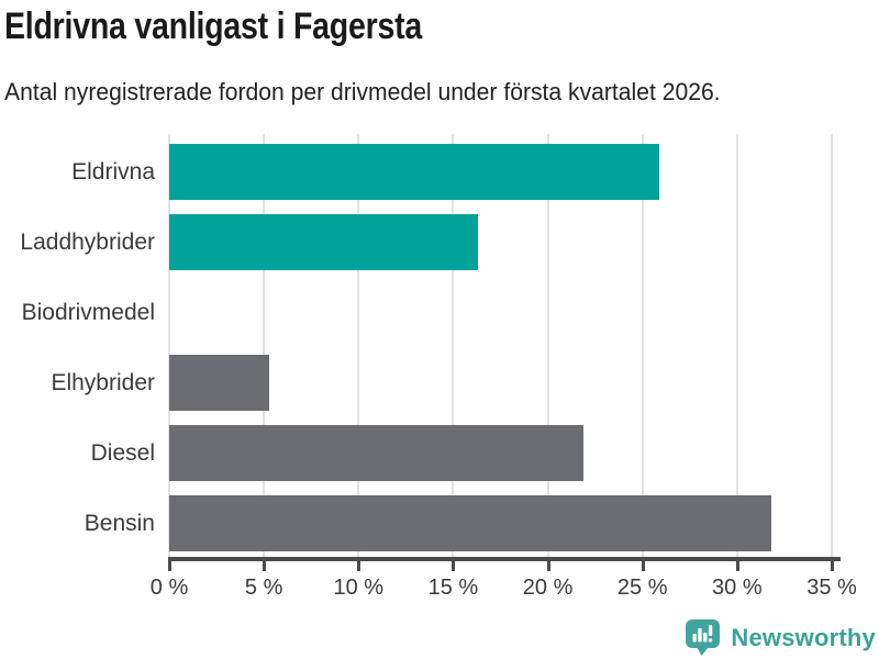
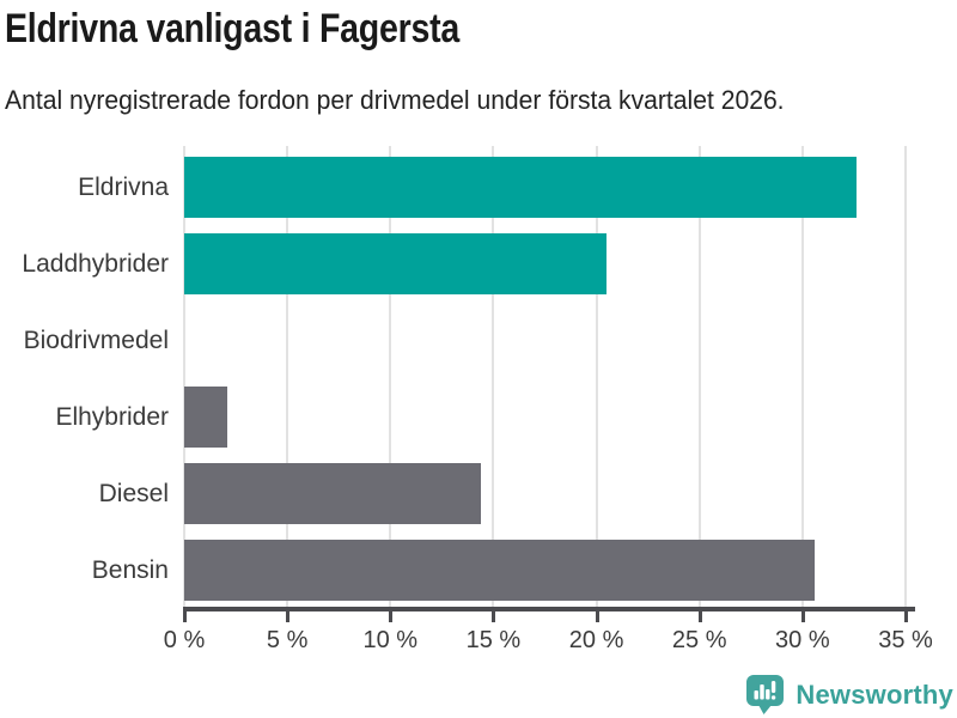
Eldrivna: 25.9% -> 32.6%
Laddhybrider: 16.3% -> 20.5%
Elhybrider: 5.3% -> 2.1%
Diesel: 21.9% -> 14.4%
Bensin: 31.8% -> 30.6%
